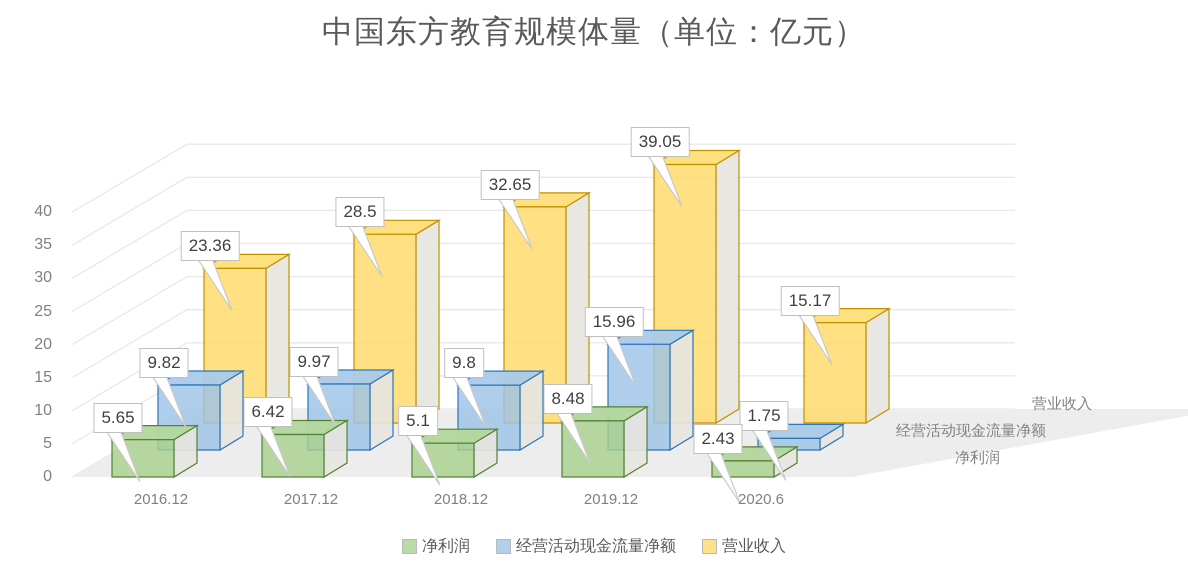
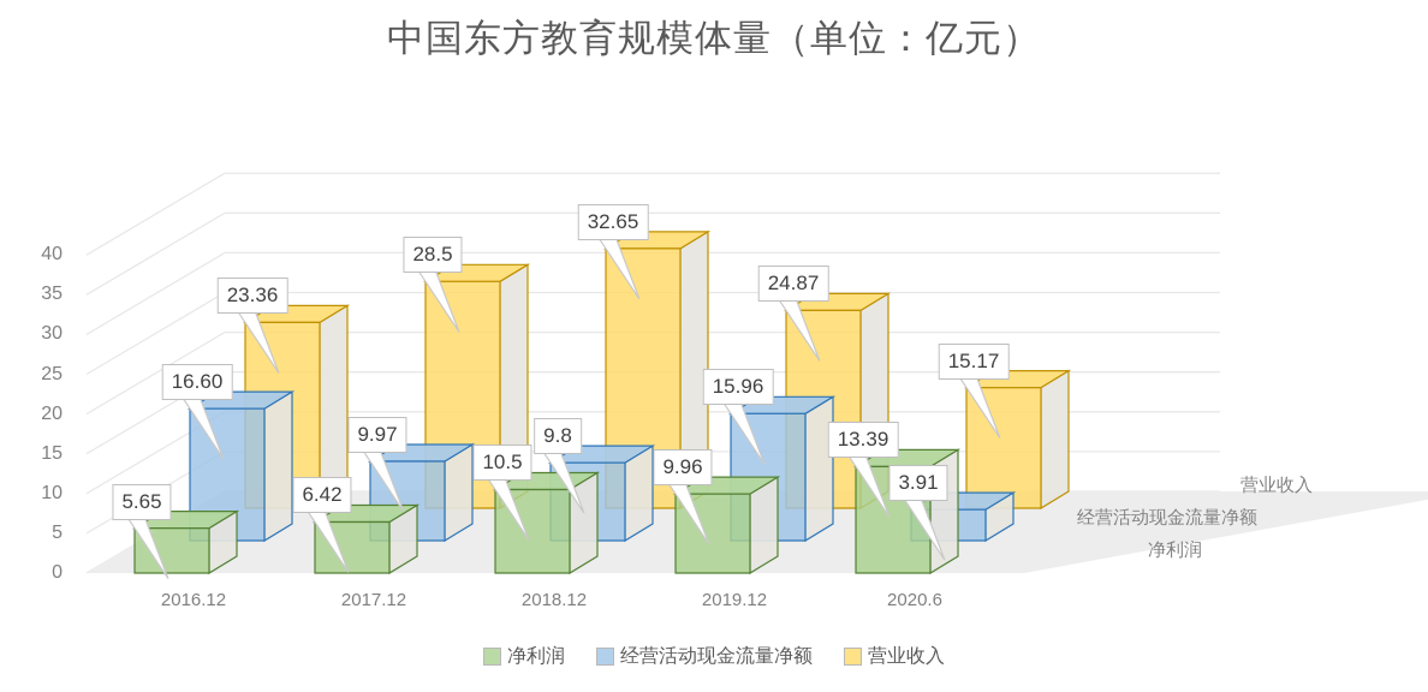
经营活动现金流量净额/2016.12: 9.82 -> 16.60
净利润/2018.12: 5.1 -> 10.5
净利润/2019.12: 8.48 -> 9.96
营业收入/2019.12: 39.05 -> 24.87
净利润/2020.6: 2.43 -> 13.39
经营活动现金流量净额/2020.6: 1.75 -> 3.91
